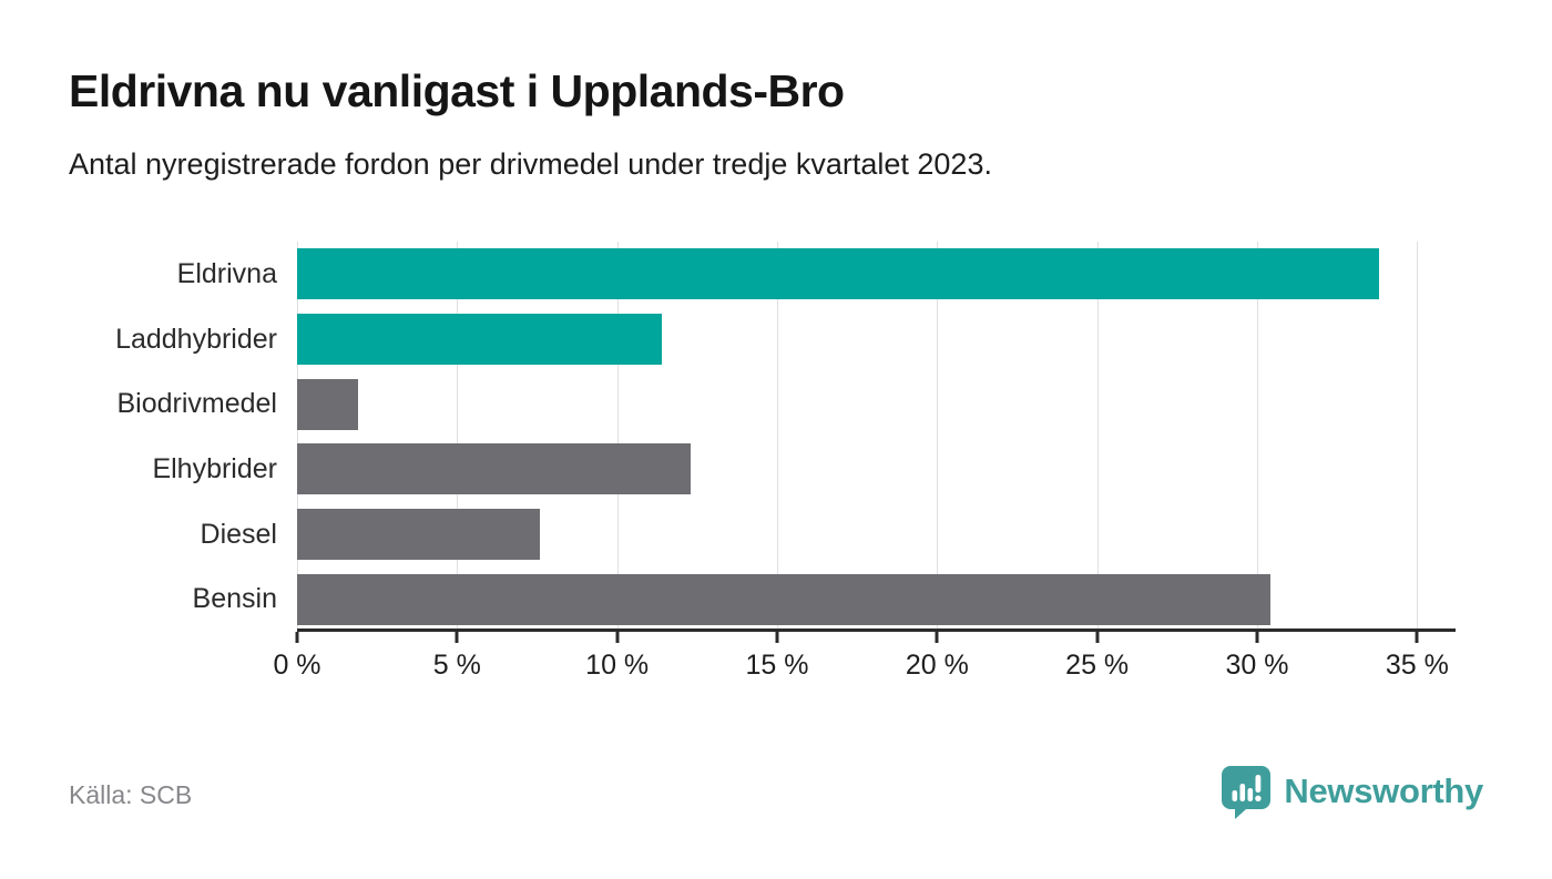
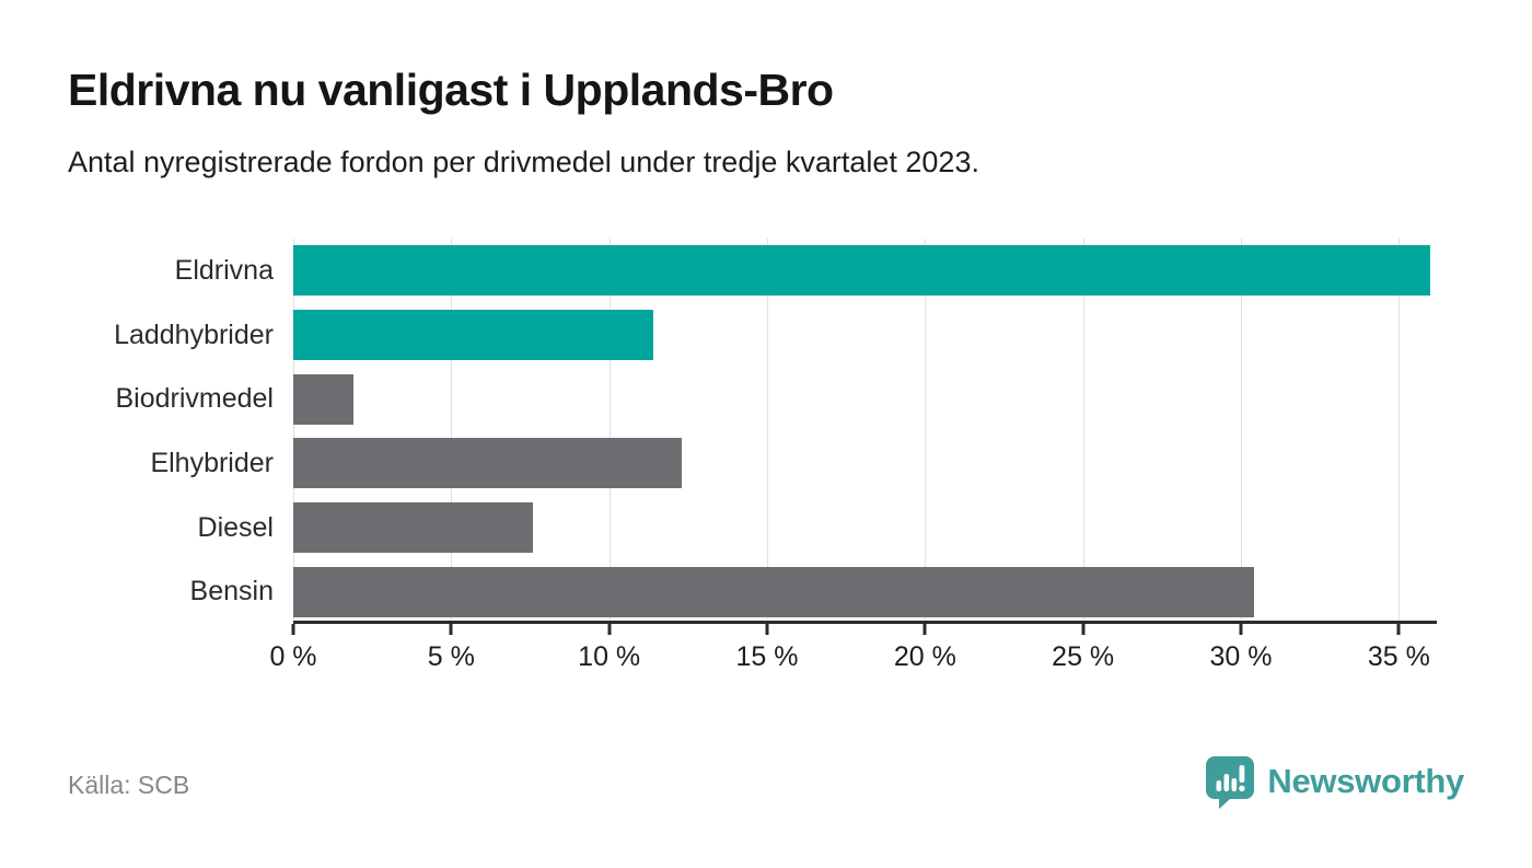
Eldrivna: 33.8% -> 36.0%
